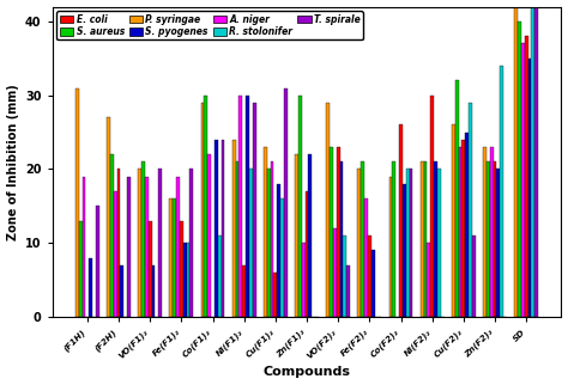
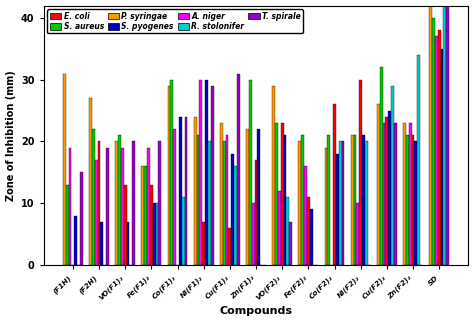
T. spirale/Cu(F2)₂: 11 -> 23
